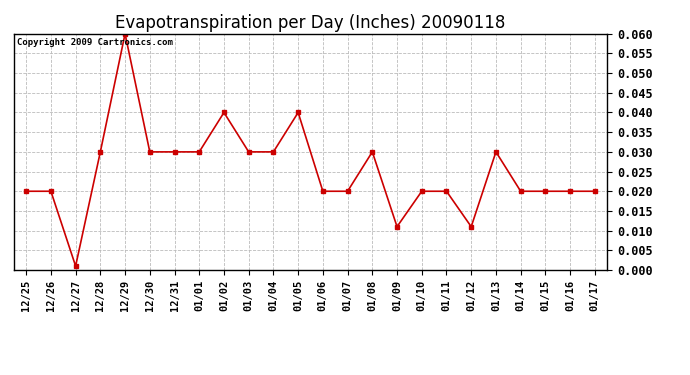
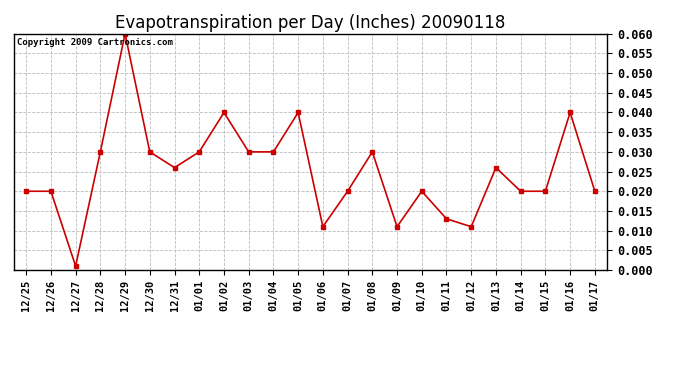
12/31: 0.030 -> 0.026
01/06: 0.020 -> 0.011
01/11: 0.020 -> 0.013
01/13: 0.030 -> 0.026
01/16: 0.020 -> 0.040
